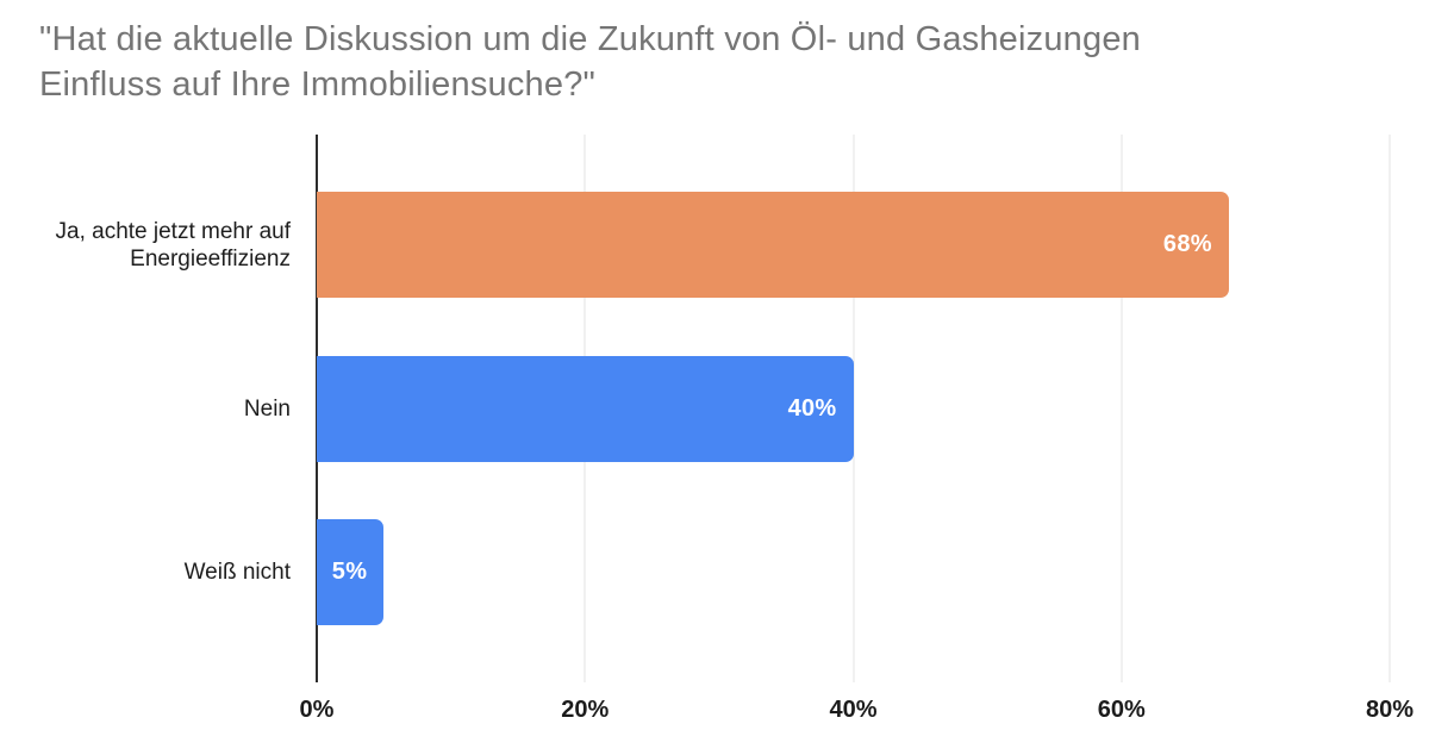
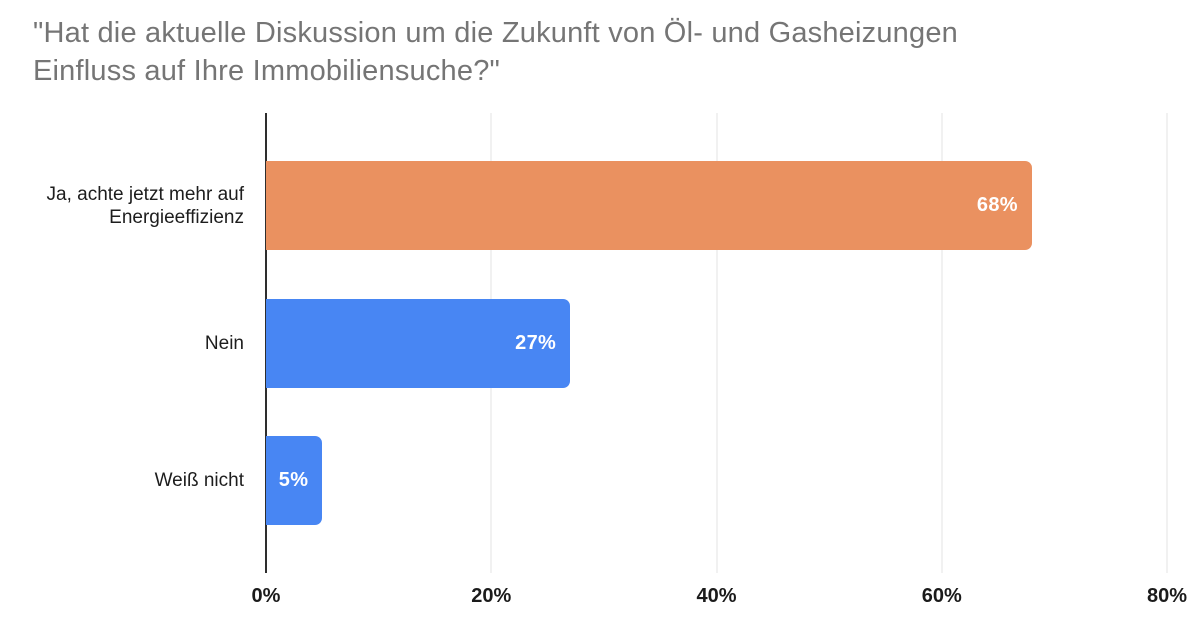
Nein: 40% -> 27%
